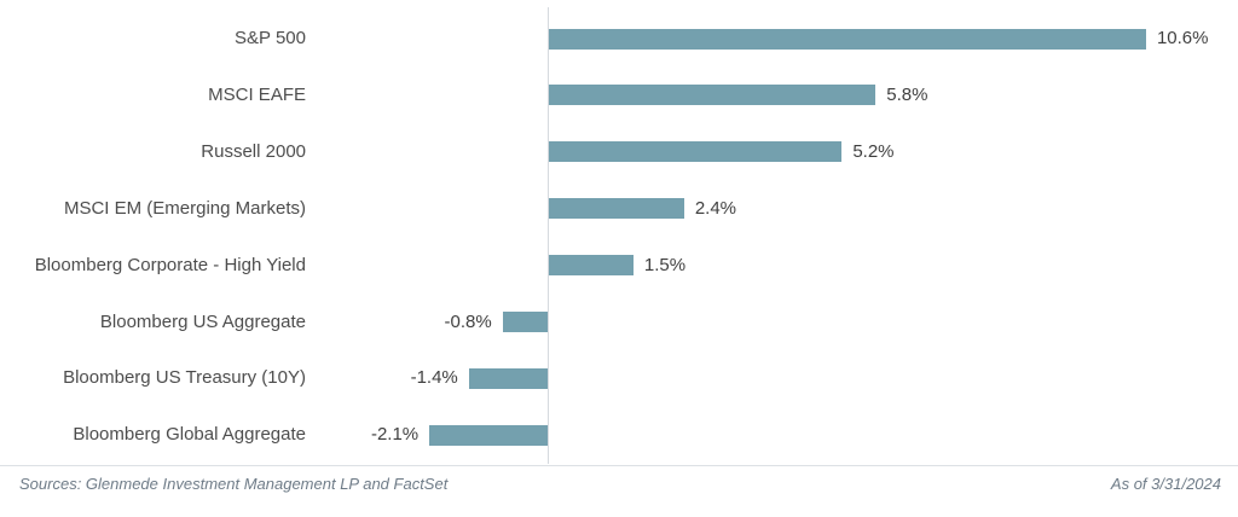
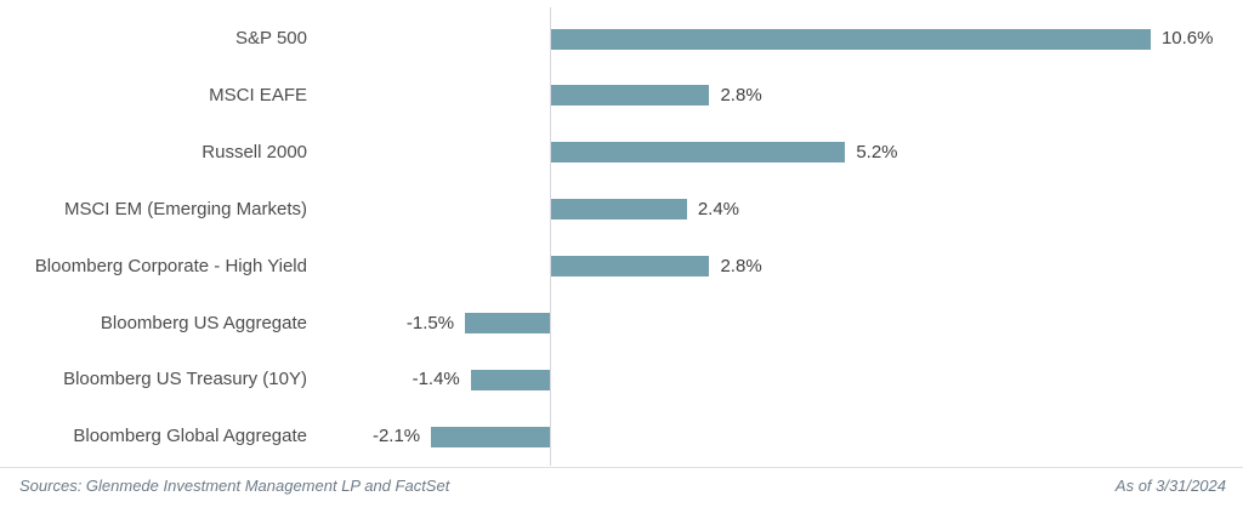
MSCI EAFE: 5.8% -> 2.8%
Bloomberg Corporate - High Yield: 1.5% -> 2.8%
Bloomberg US Aggregate: -0.8% -> -1.5%
